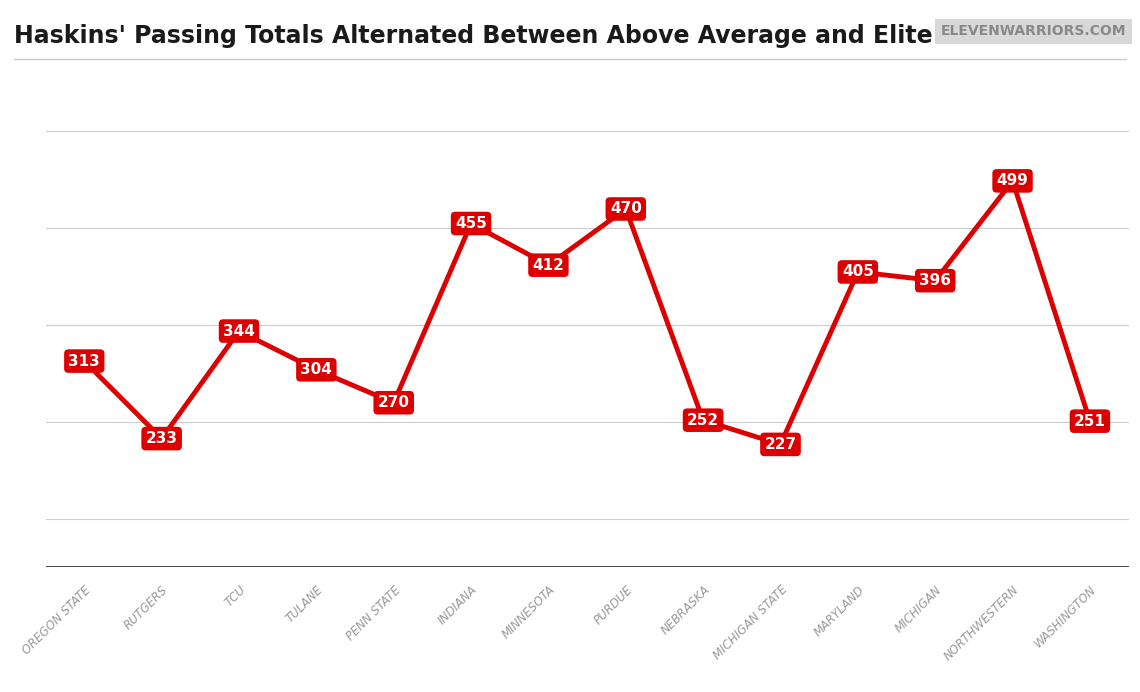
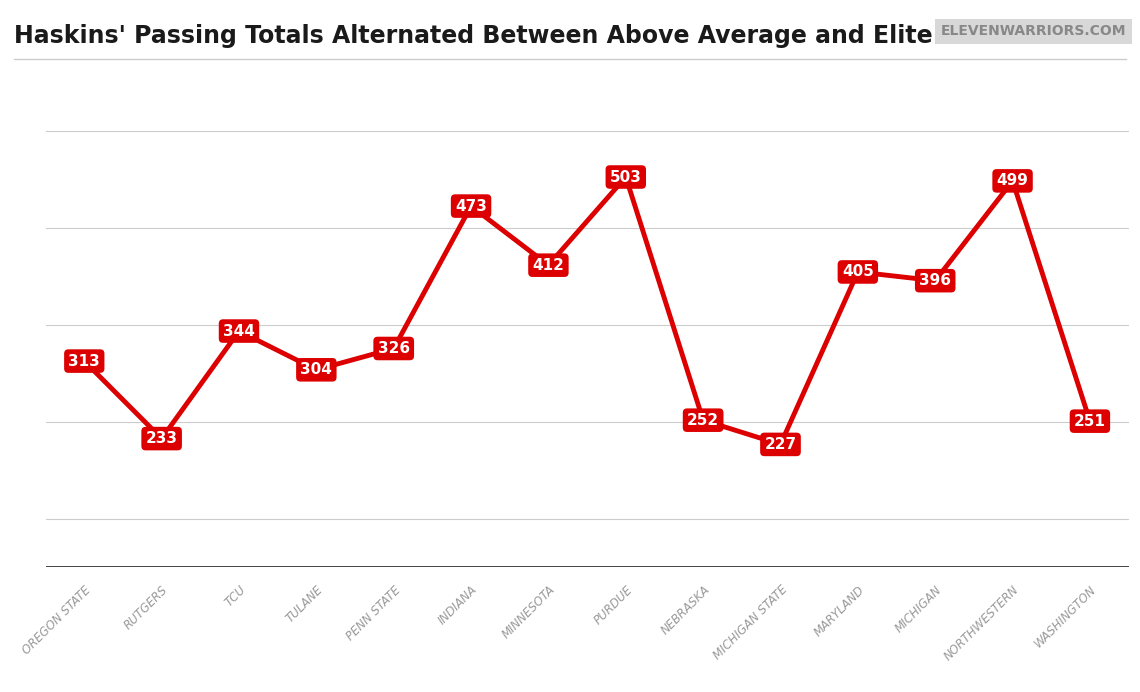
PENN STATE: 270 -> 326
INDIANA: 455 -> 473
PURDUE: 470 -> 503
